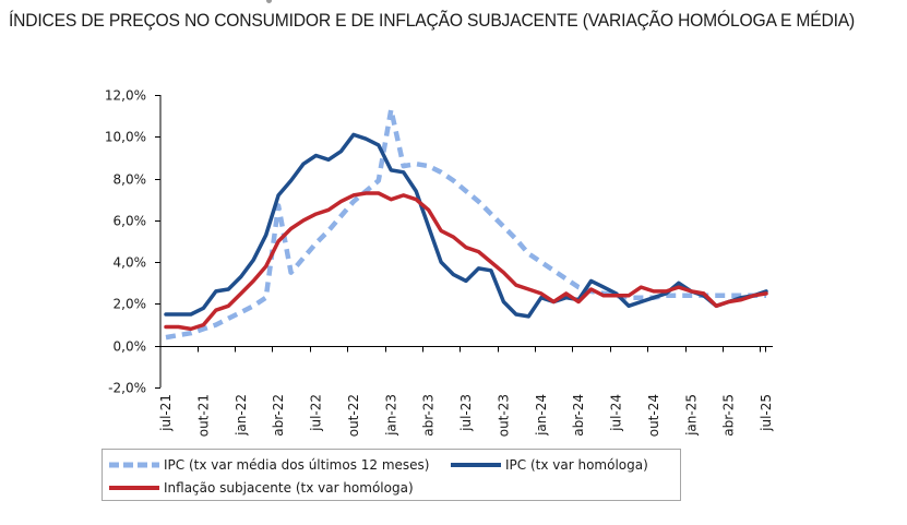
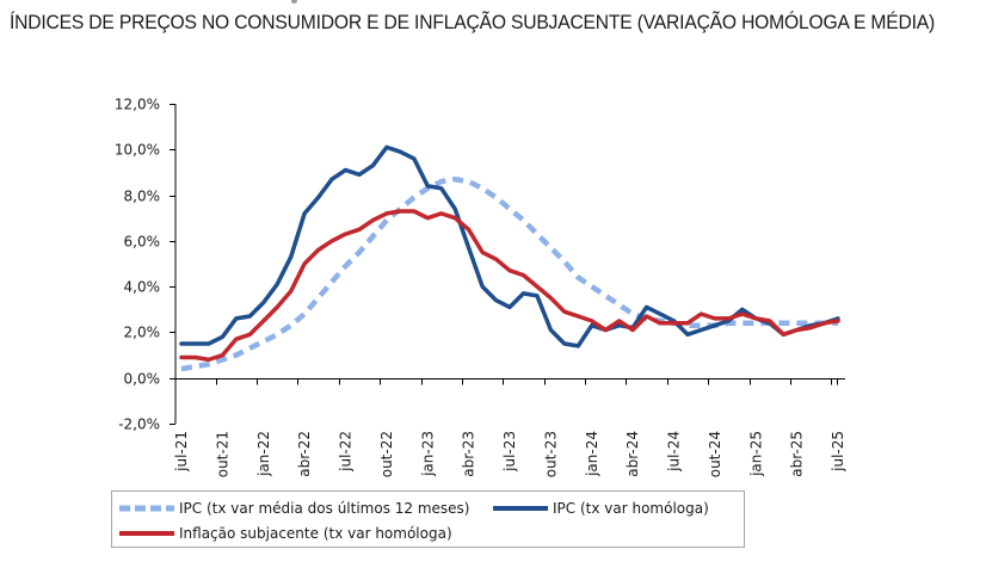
IPC (tx var média dos últimos 12 meses)/abr-22: 6,7% -> 2,8%
IPC (tx var média dos últimos 12 meses)/jan-23: 11,3% -> 8,3%
